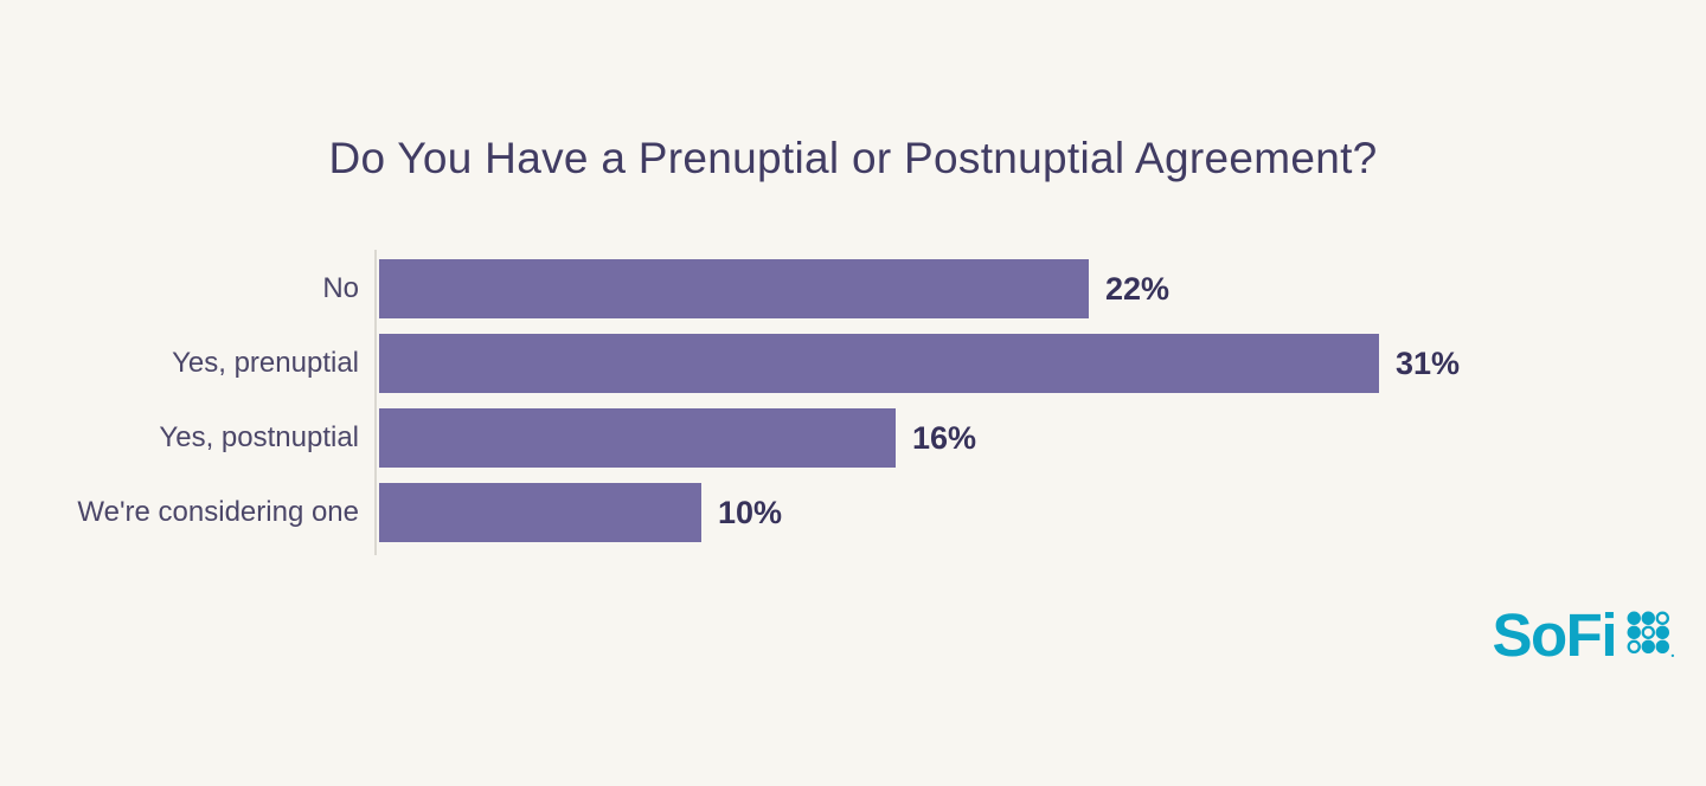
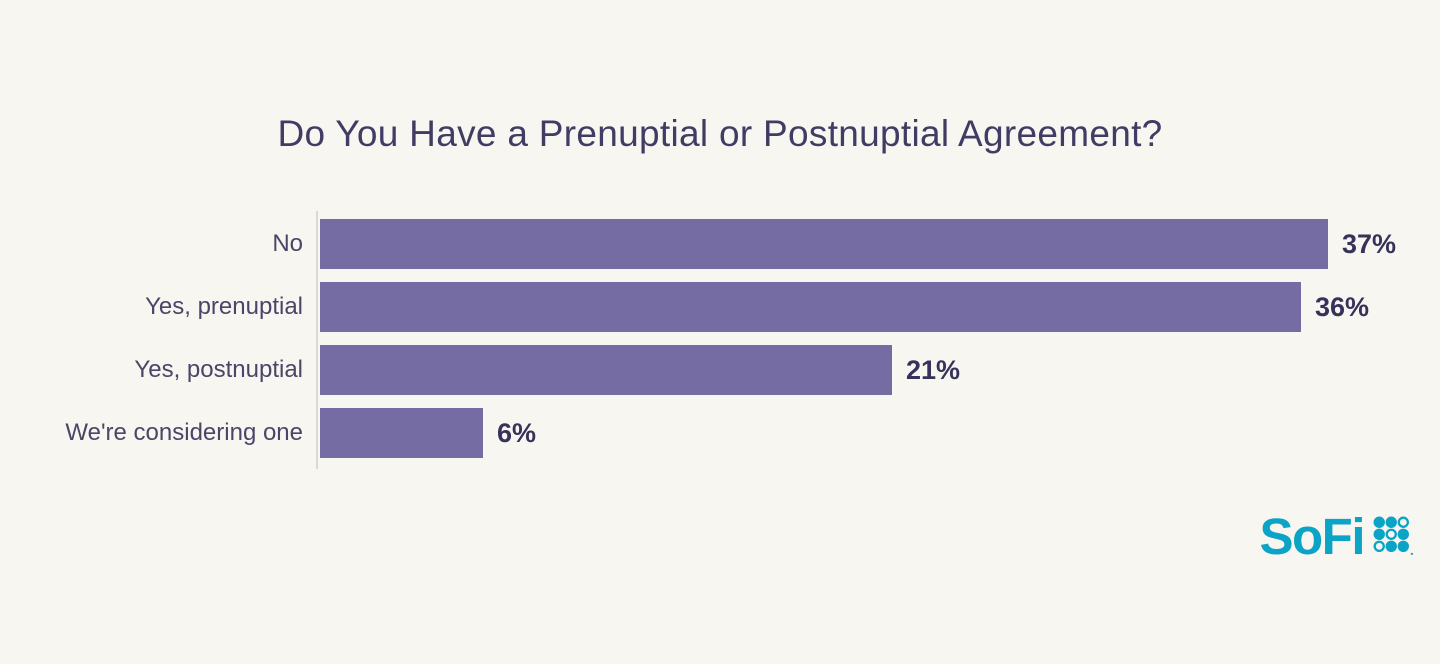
No: 22% -> 37%
Yes, prenuptial: 31% -> 36%
Yes, postnuptial: 16% -> 21%
We're considering one: 10% -> 6%
